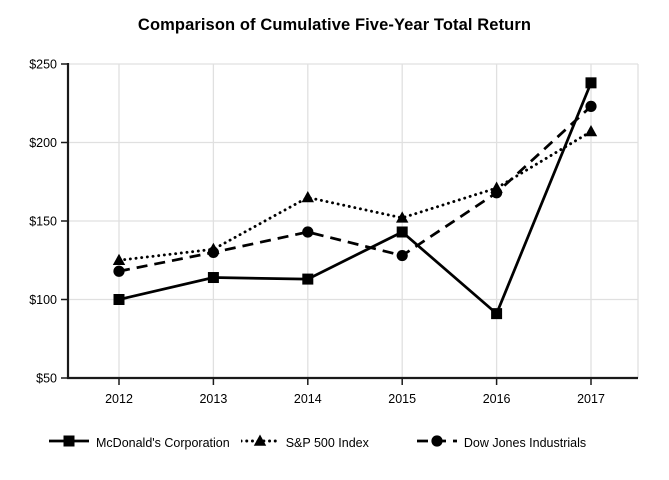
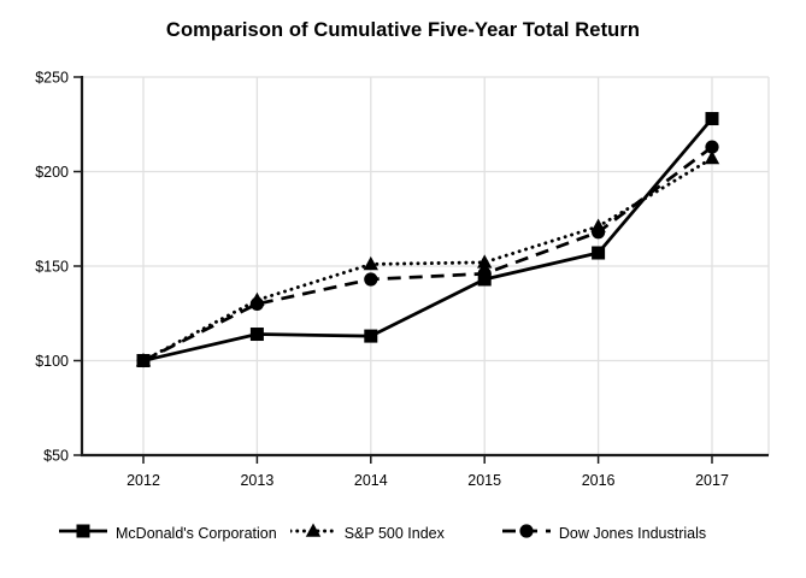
S&P 500 Index/2012: $125 -> $100
Dow Jones Industrials/2012: $118 -> $100
S&P 500 Index/2014: $165 -> $151
Dow Jones Industrials/2015: $128 -> $146
McDonald's Corporation/2016: $91 -> $157
McDonald's Corporation/2017: $238 -> $228
Dow Jones Industrials/2017: $223 -> $213
